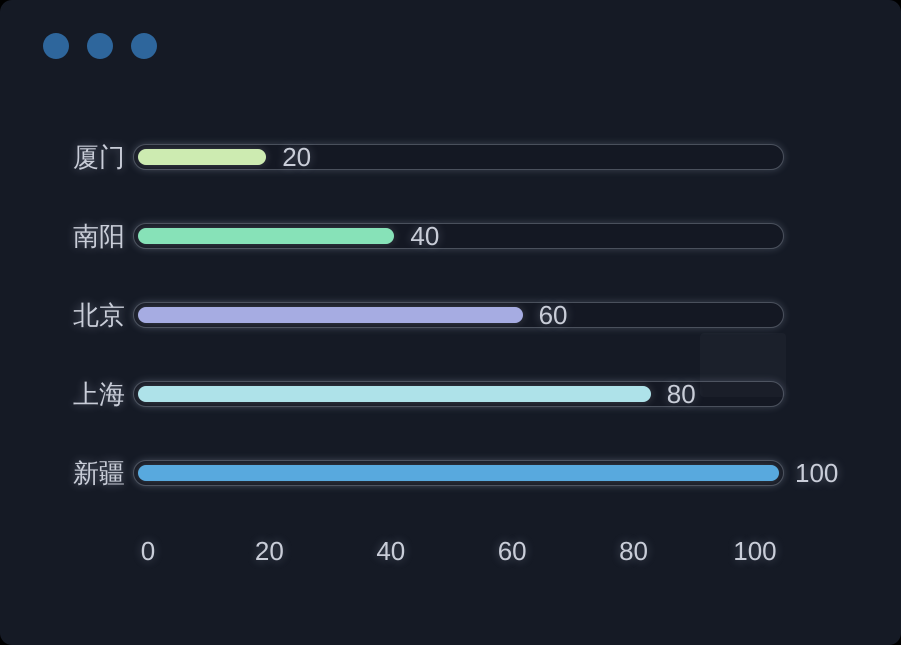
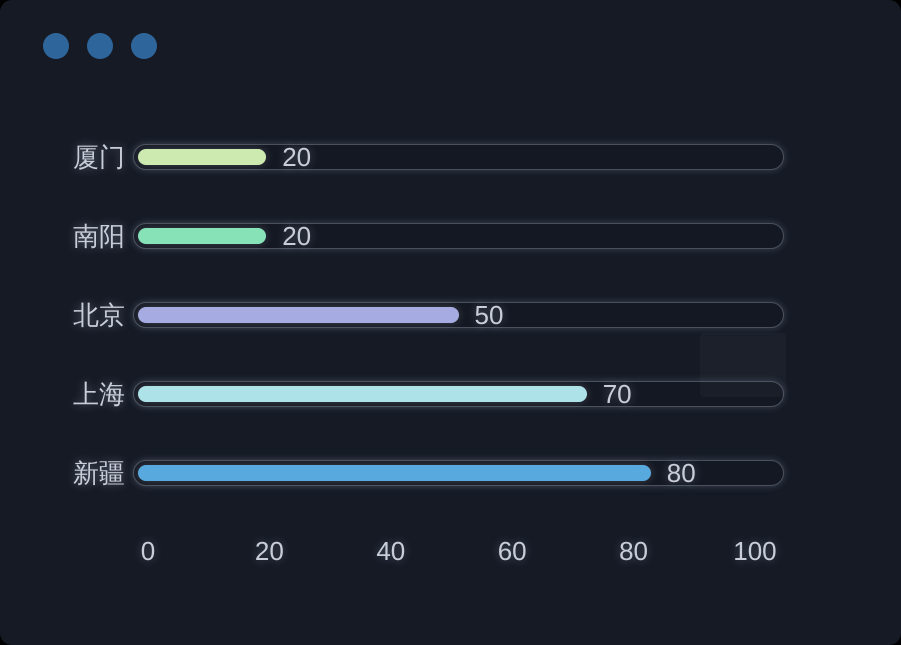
南阳: 40 -> 20
北京: 60 -> 50
上海: 80 -> 70
新疆: 100 -> 80
